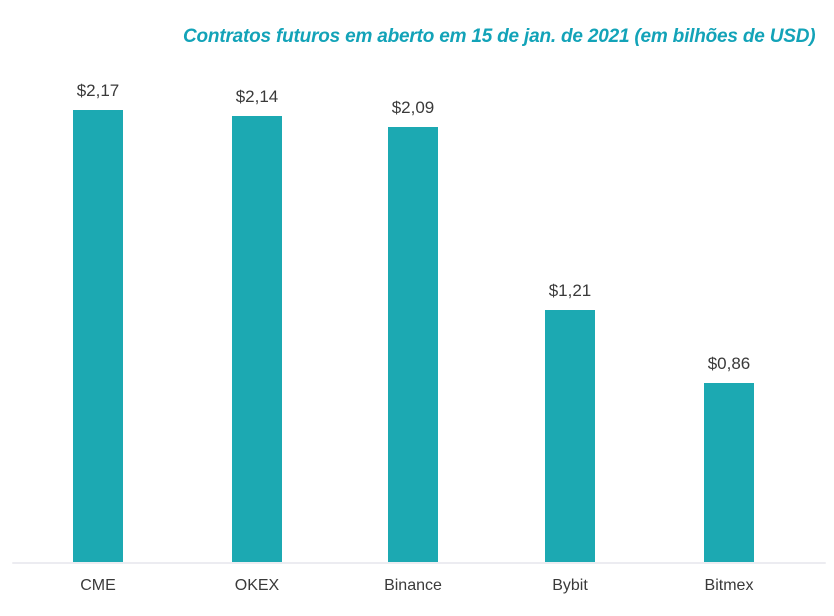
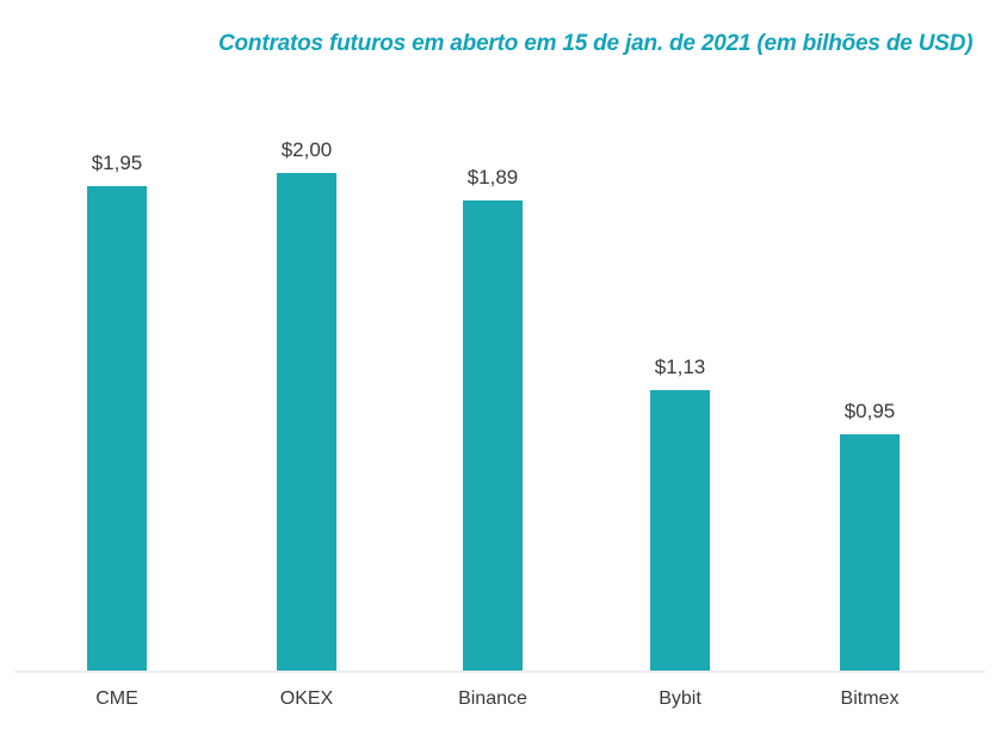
CME: $2,17 -> $1,95
OKEX: $2,14 -> $2,00
Binance: $2,09 -> $1,89
Bybit: $1,21 -> $1,13
Bitmex: $0,86 -> $0,95
